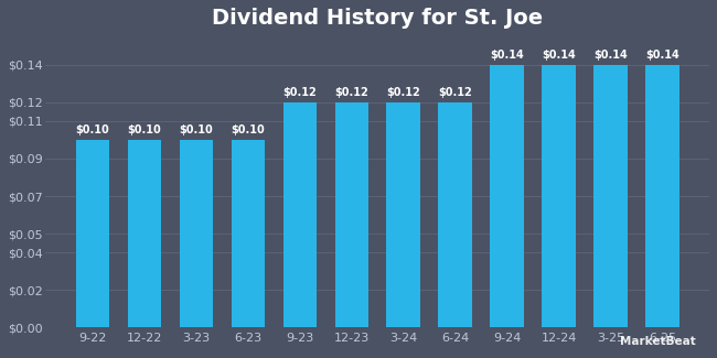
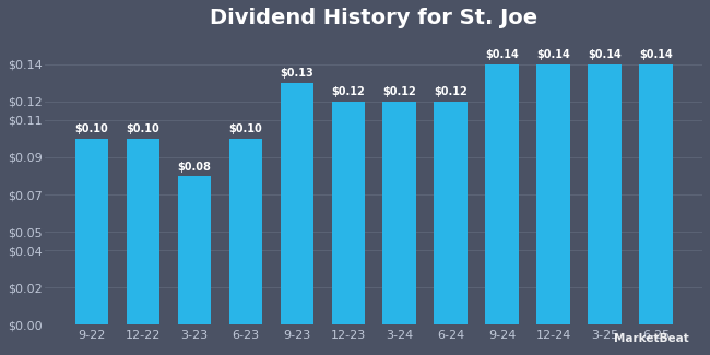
3-23: $0.10 -> $0.08
9-23: $0.12 -> $0.13
